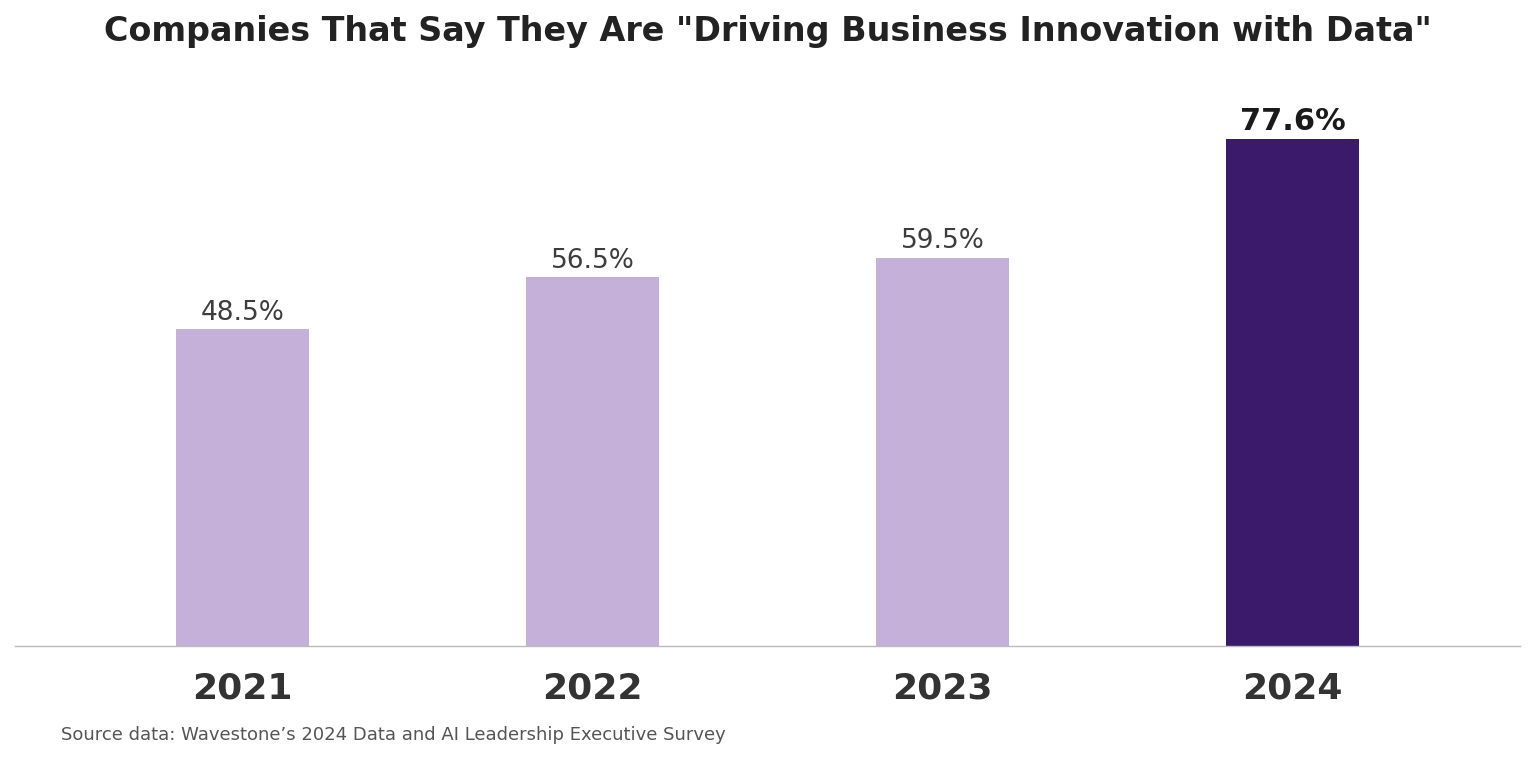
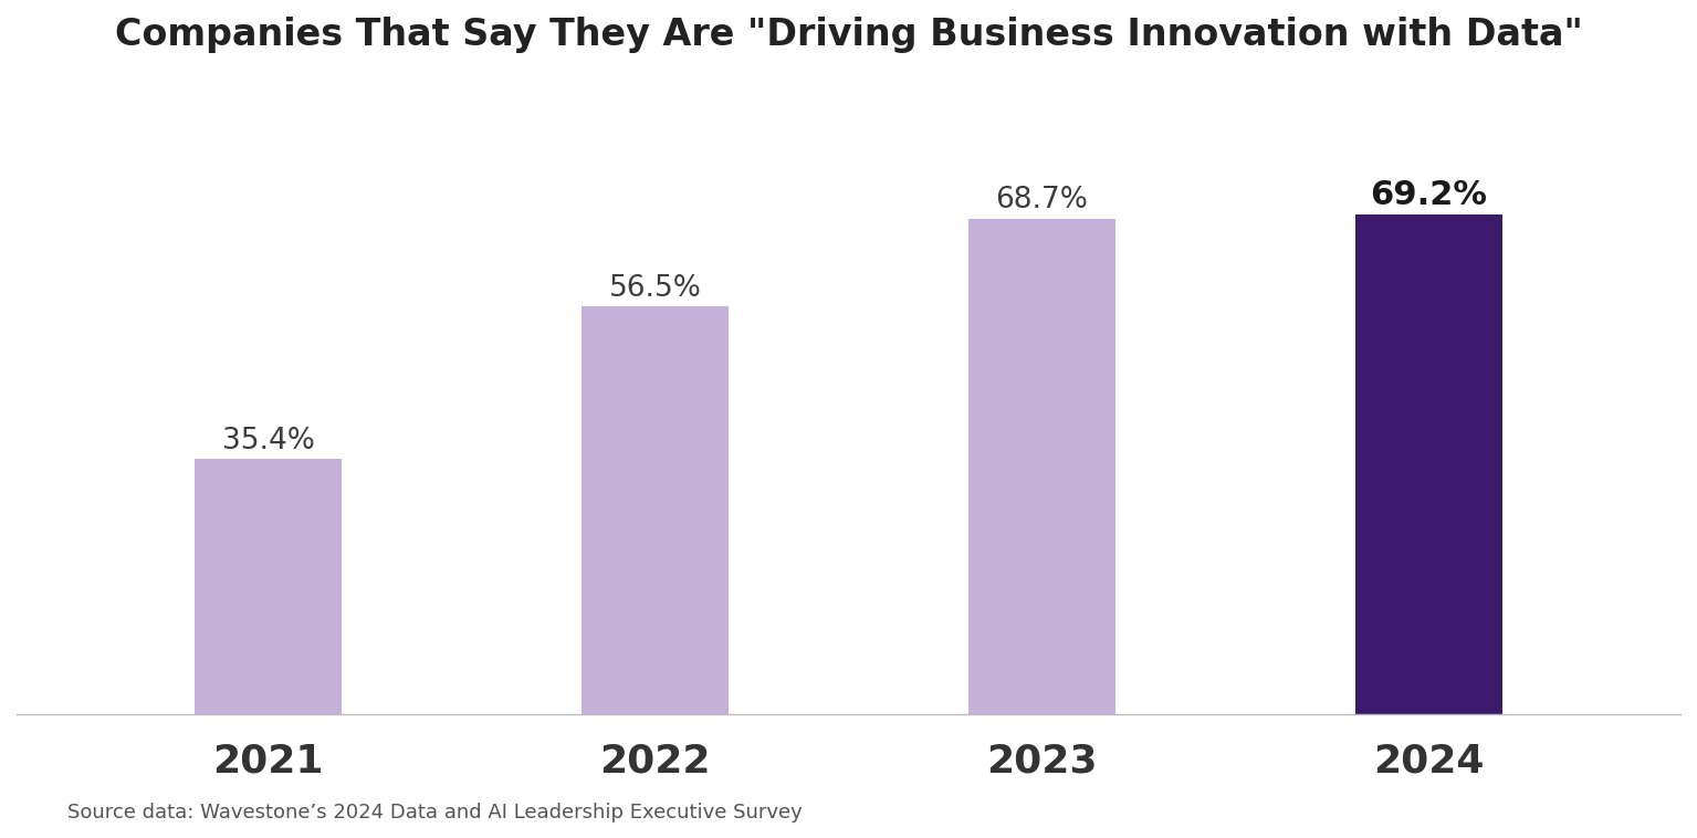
2021: 48.5% -> 35.4%
2023: 59.5% -> 68.7%
2024: 77.6% -> 69.2%
